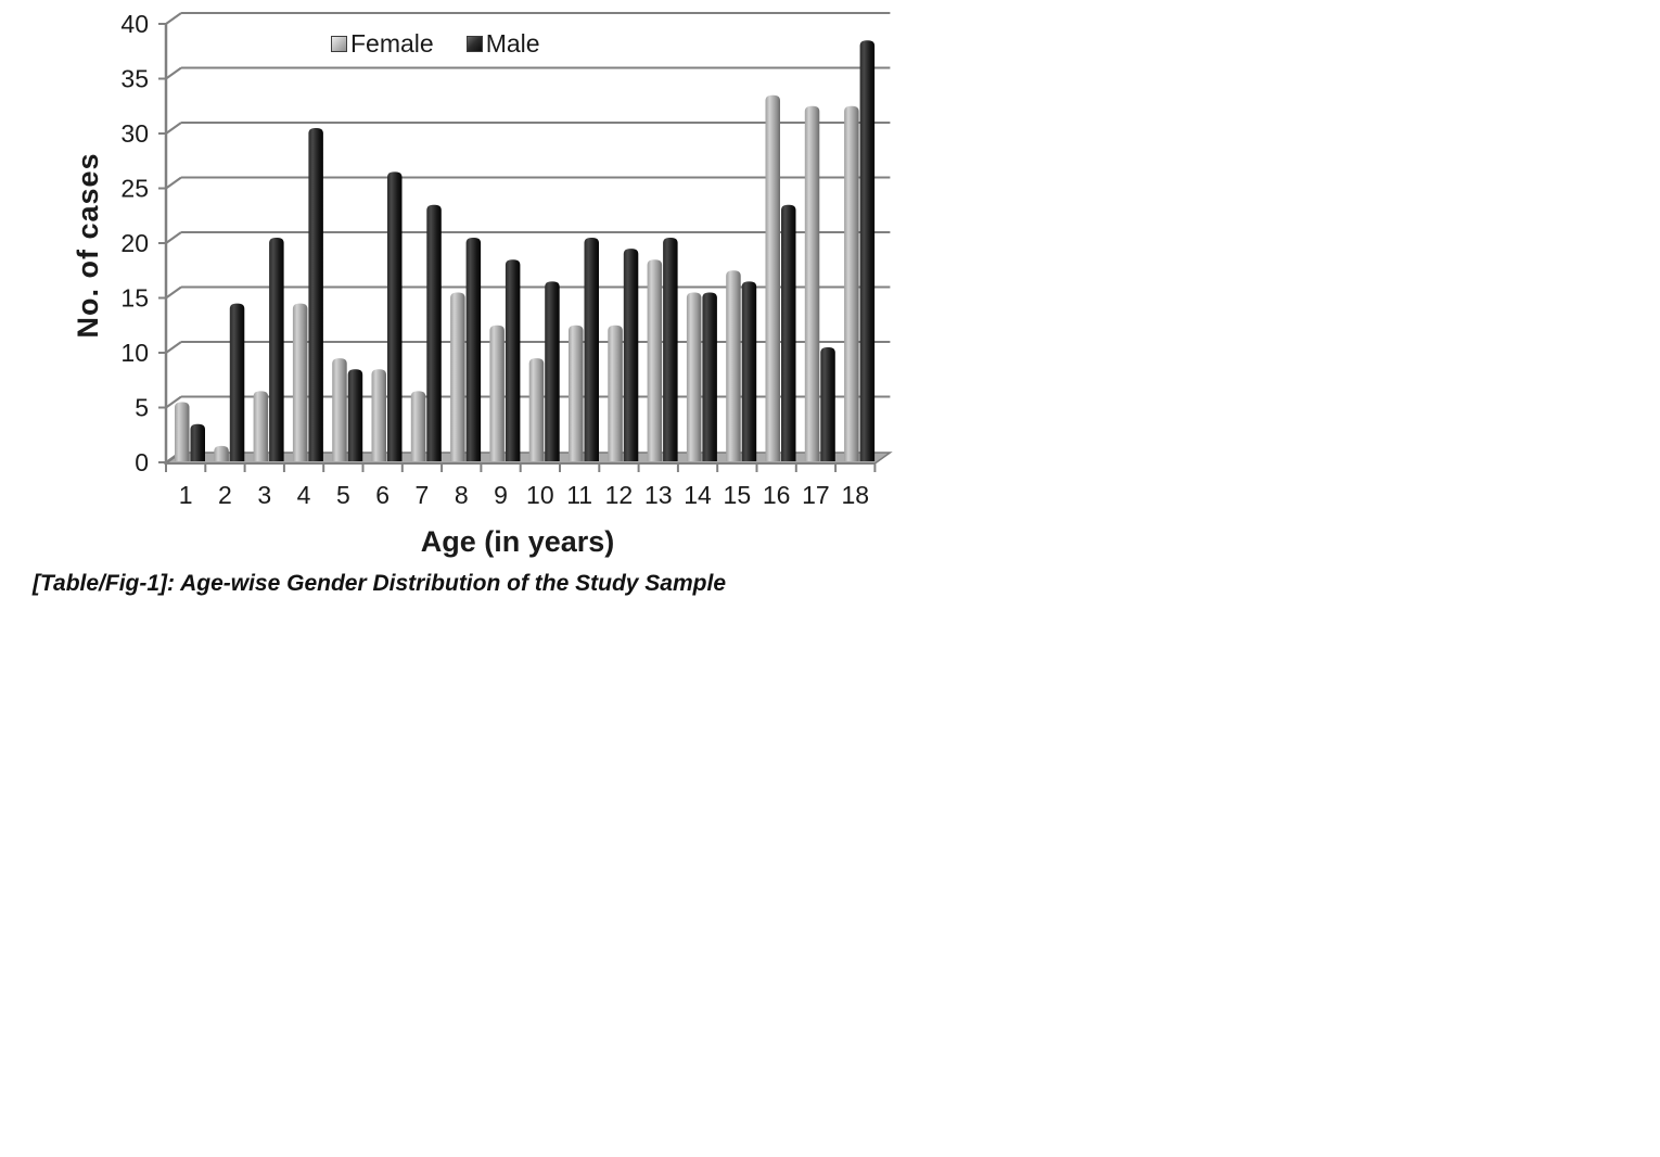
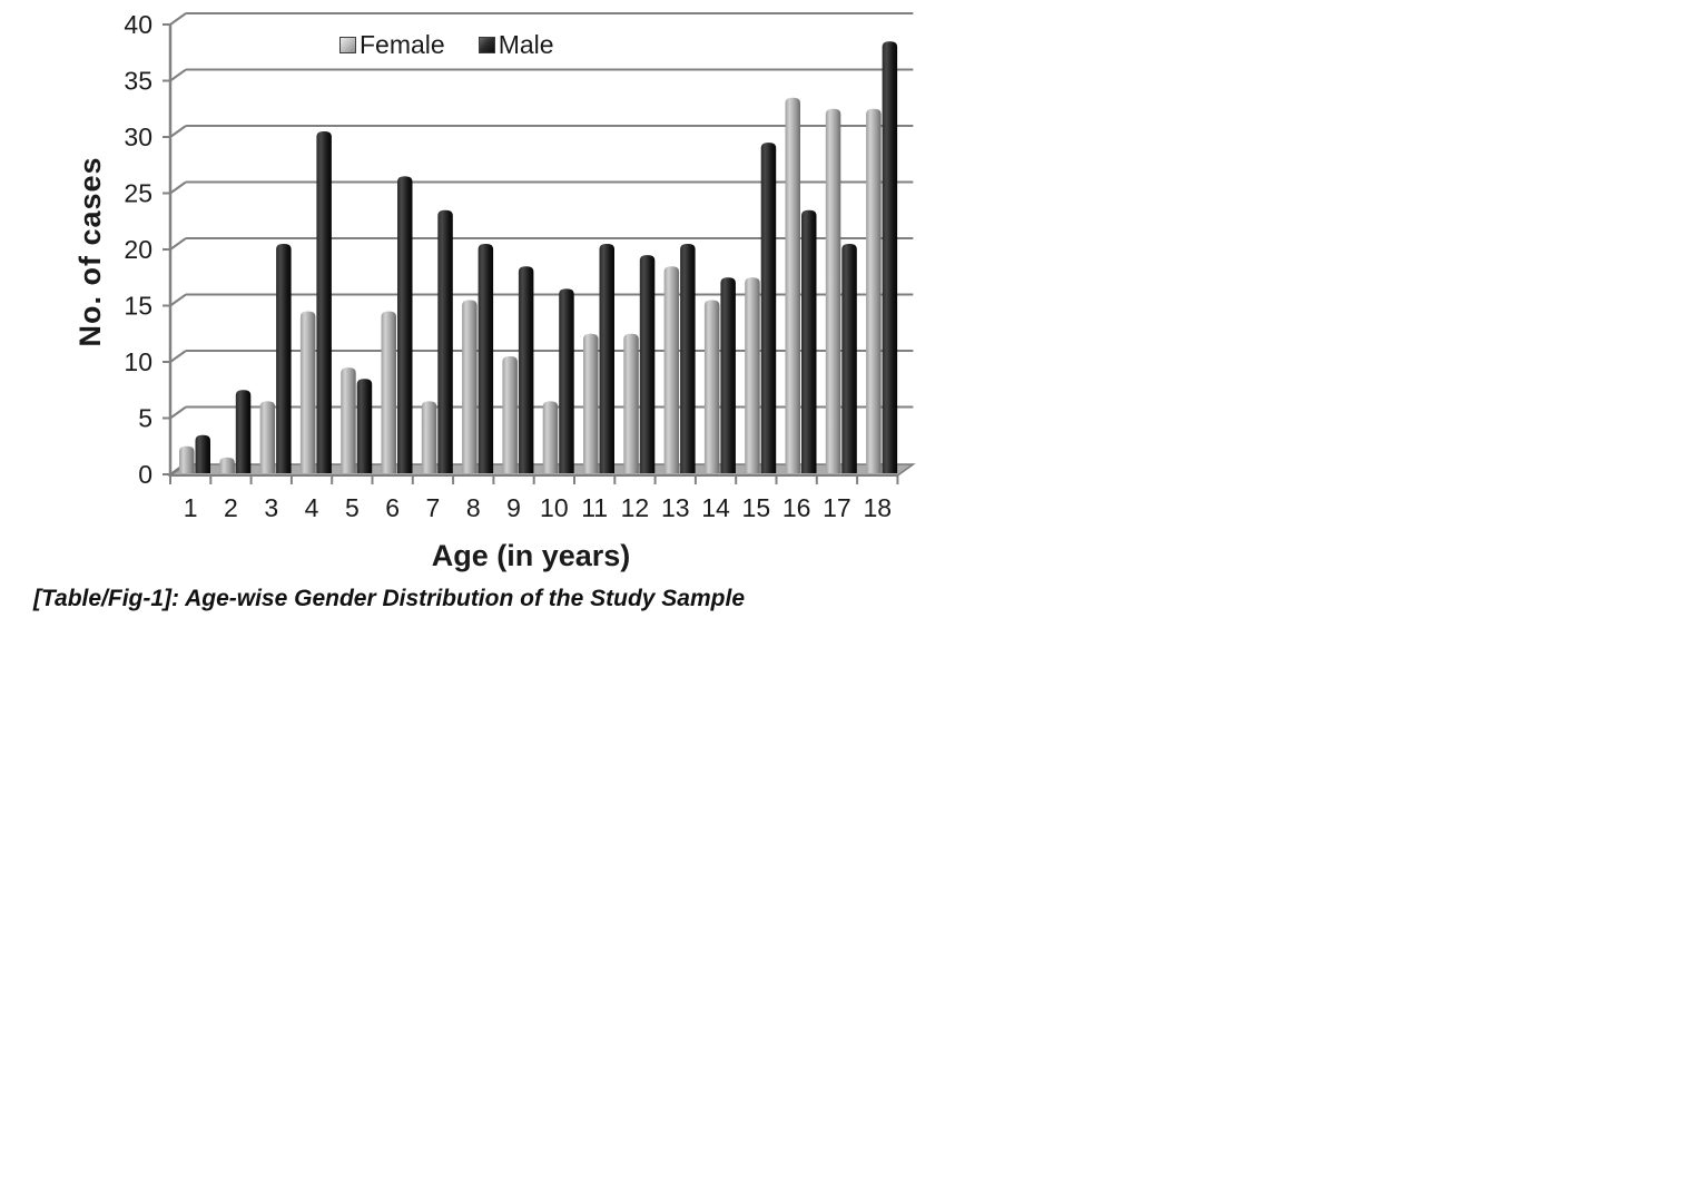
Female/1: 5 -> 2
Male/2: 14 -> 7
Female/6: 8 -> 14
Female/9: 12 -> 10
Female/10: 9 -> 6
Male/14: 15 -> 17
Male/15: 16 -> 29
Male/17: 10 -> 20
